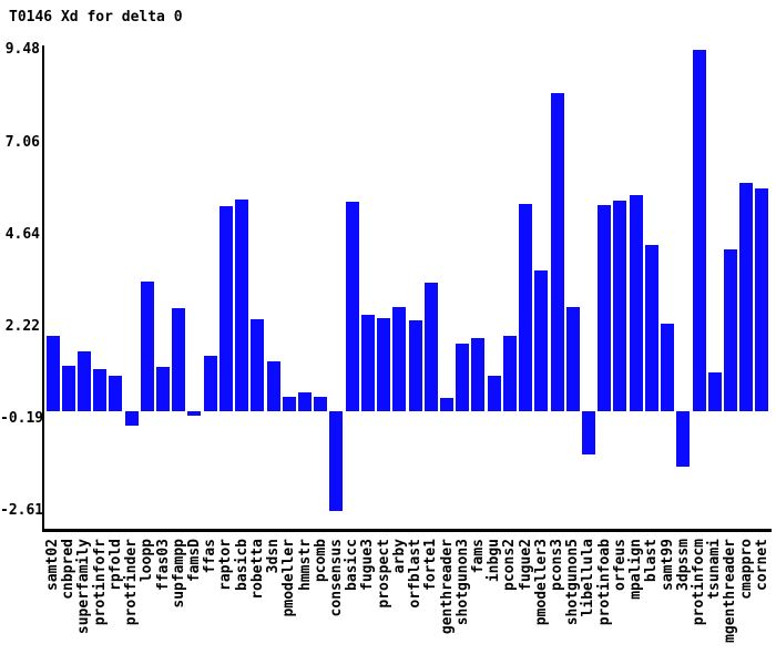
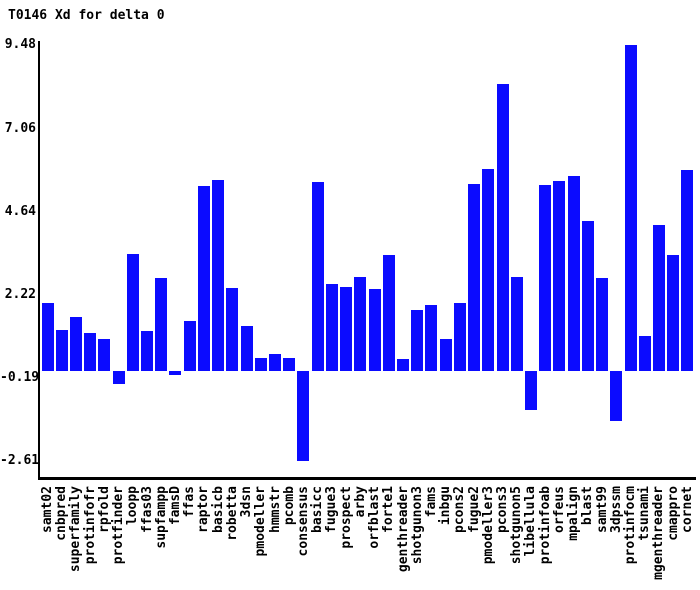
pmodeller3: 3.7 -> 5.9
samt99: 2.3 -> 2.7
cmappro: 6.0 -> 3.4
